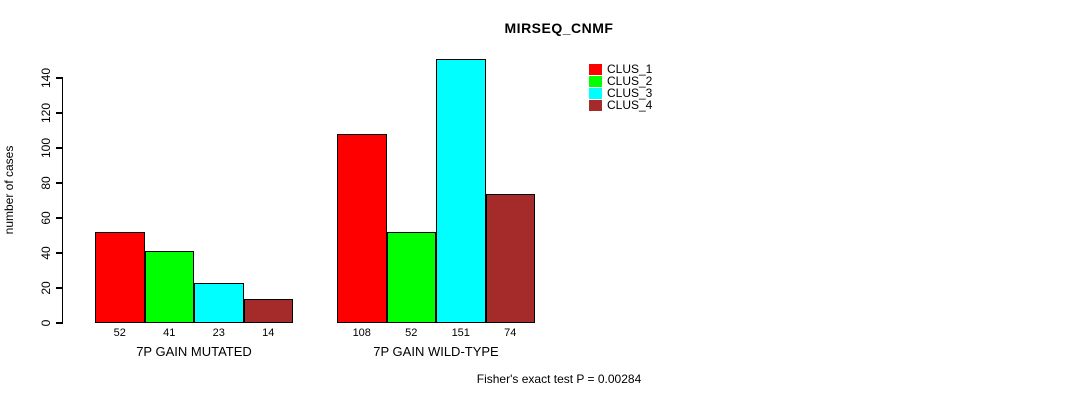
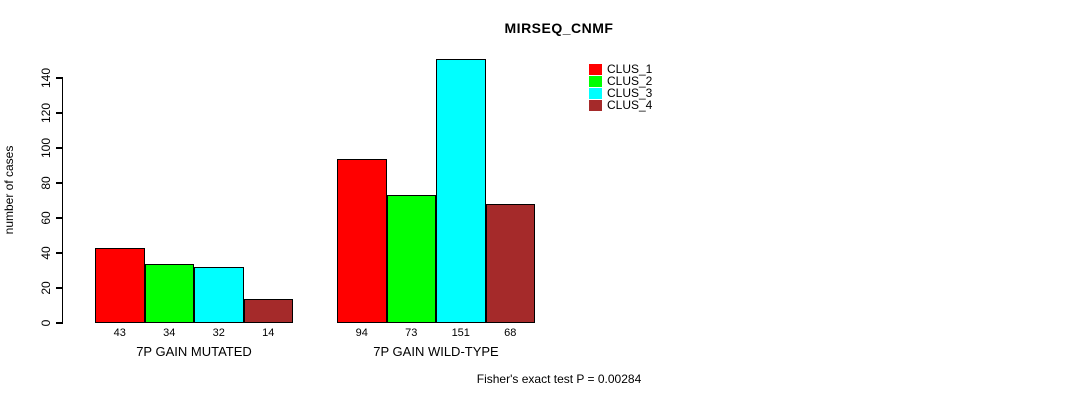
CLUS_1/7P GAIN MUTATED: 52 -> 43
CLUS_2/7P GAIN MUTATED: 41 -> 34
CLUS_3/7P GAIN MUTATED: 23 -> 32
CLUS_1/7P GAIN WILD-TYPE: 108 -> 94
CLUS_2/7P GAIN WILD-TYPE: 52 -> 73
CLUS_4/7P GAIN WILD-TYPE: 74 -> 68
